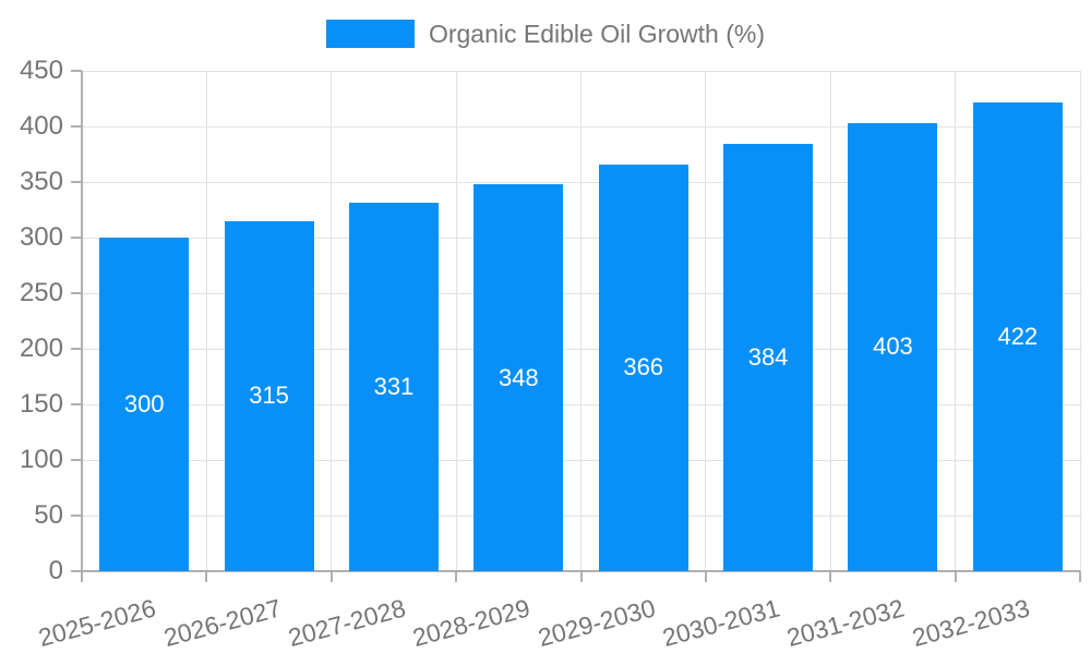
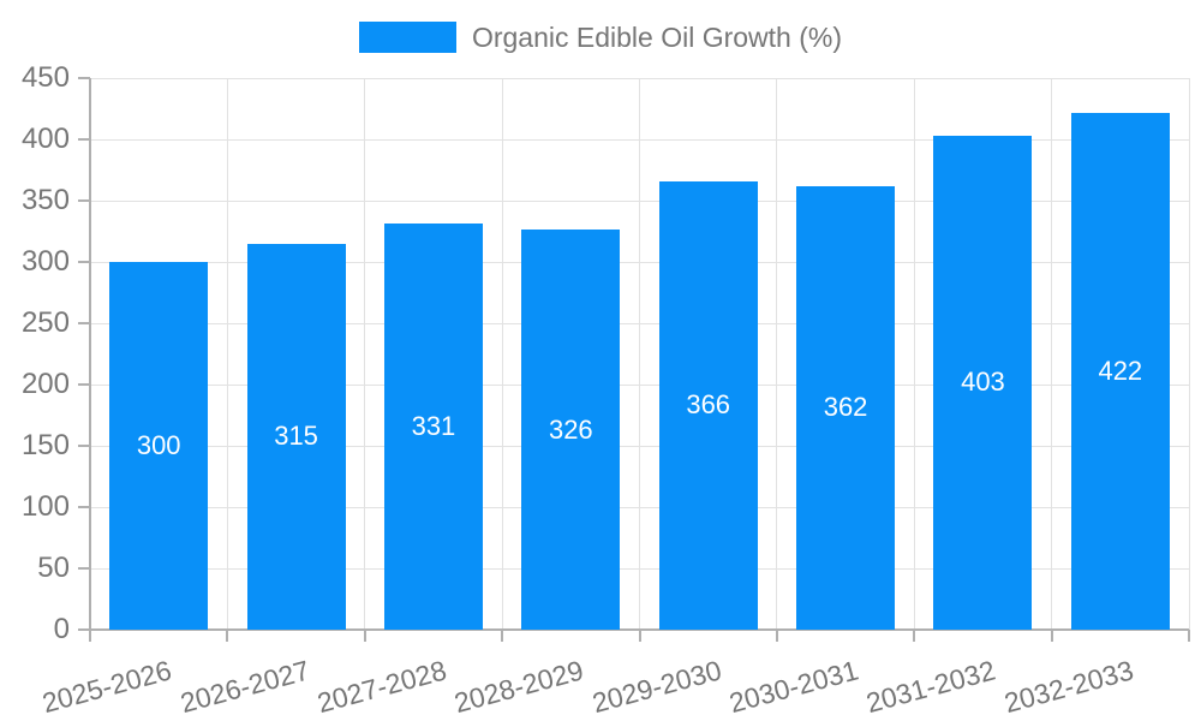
2028-2029: 348 -> 326
2030-2031: 384 -> 362
